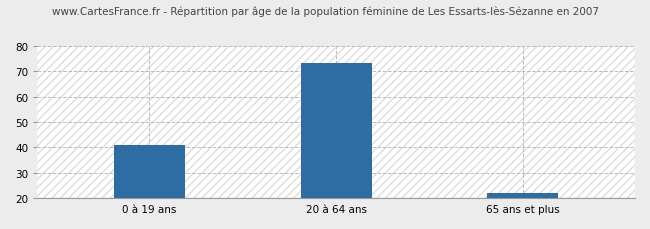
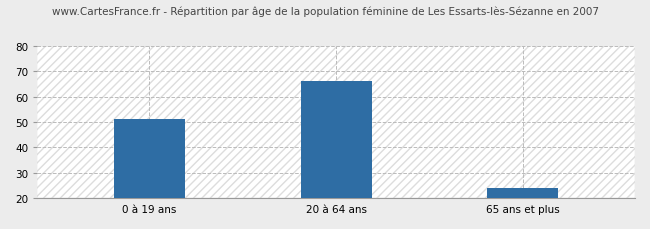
0 à 19 ans: 41 -> 51
20 à 64 ans: 73 -> 66
65 ans et plus: 22 -> 24
